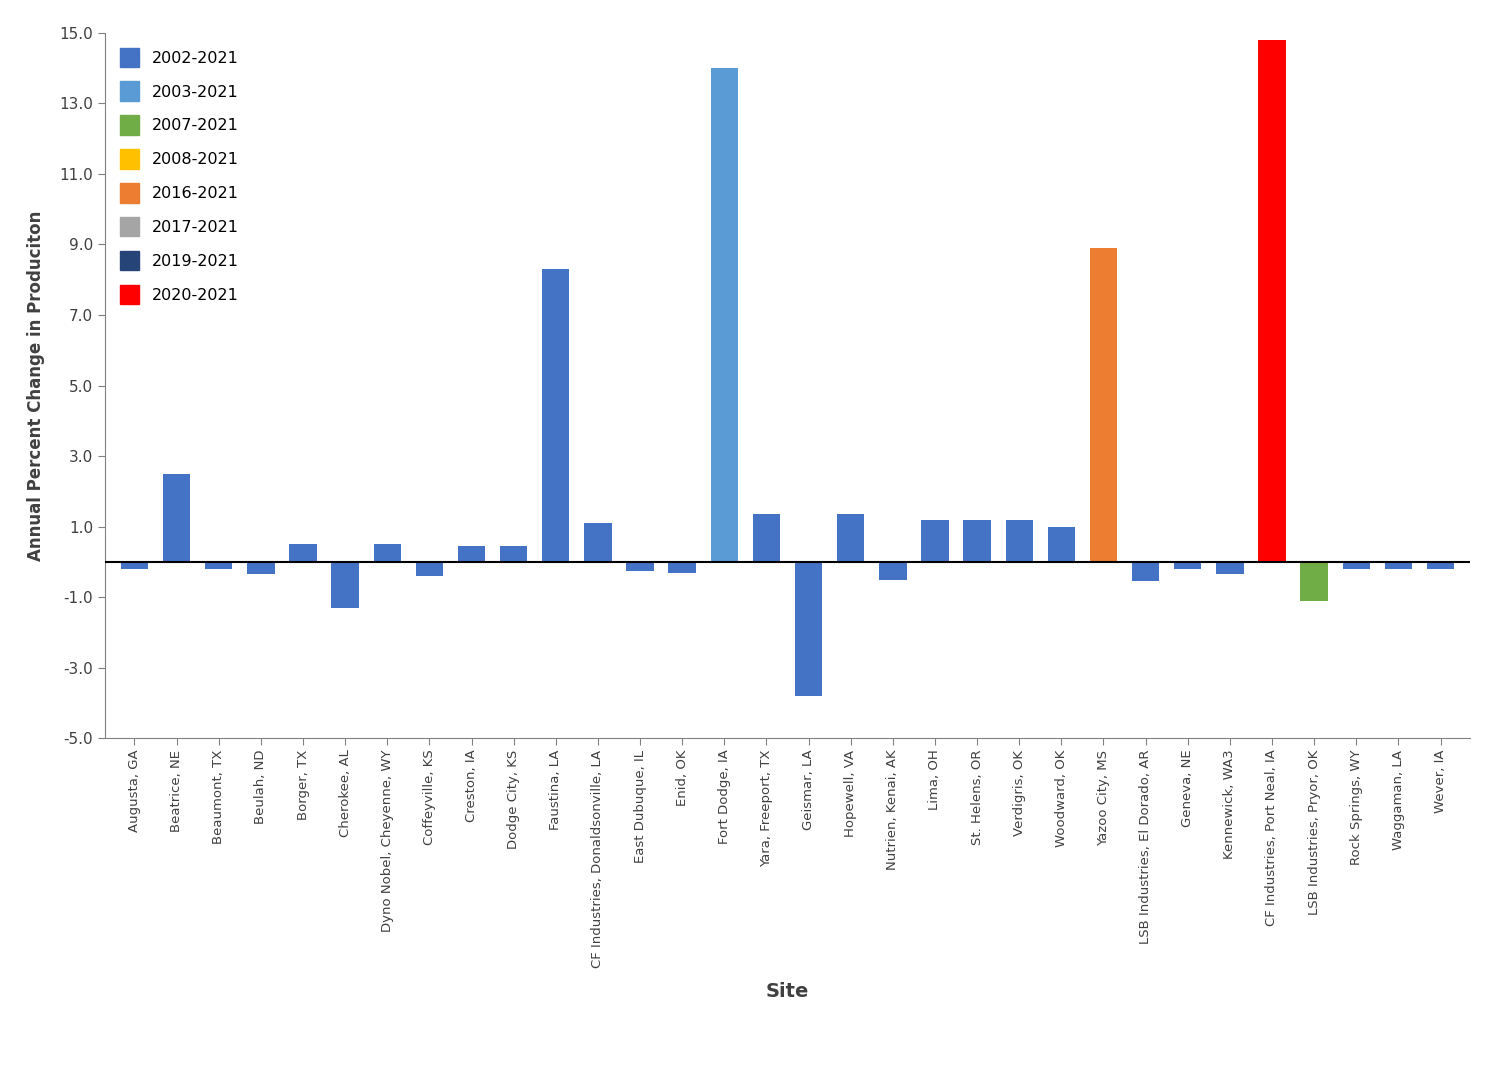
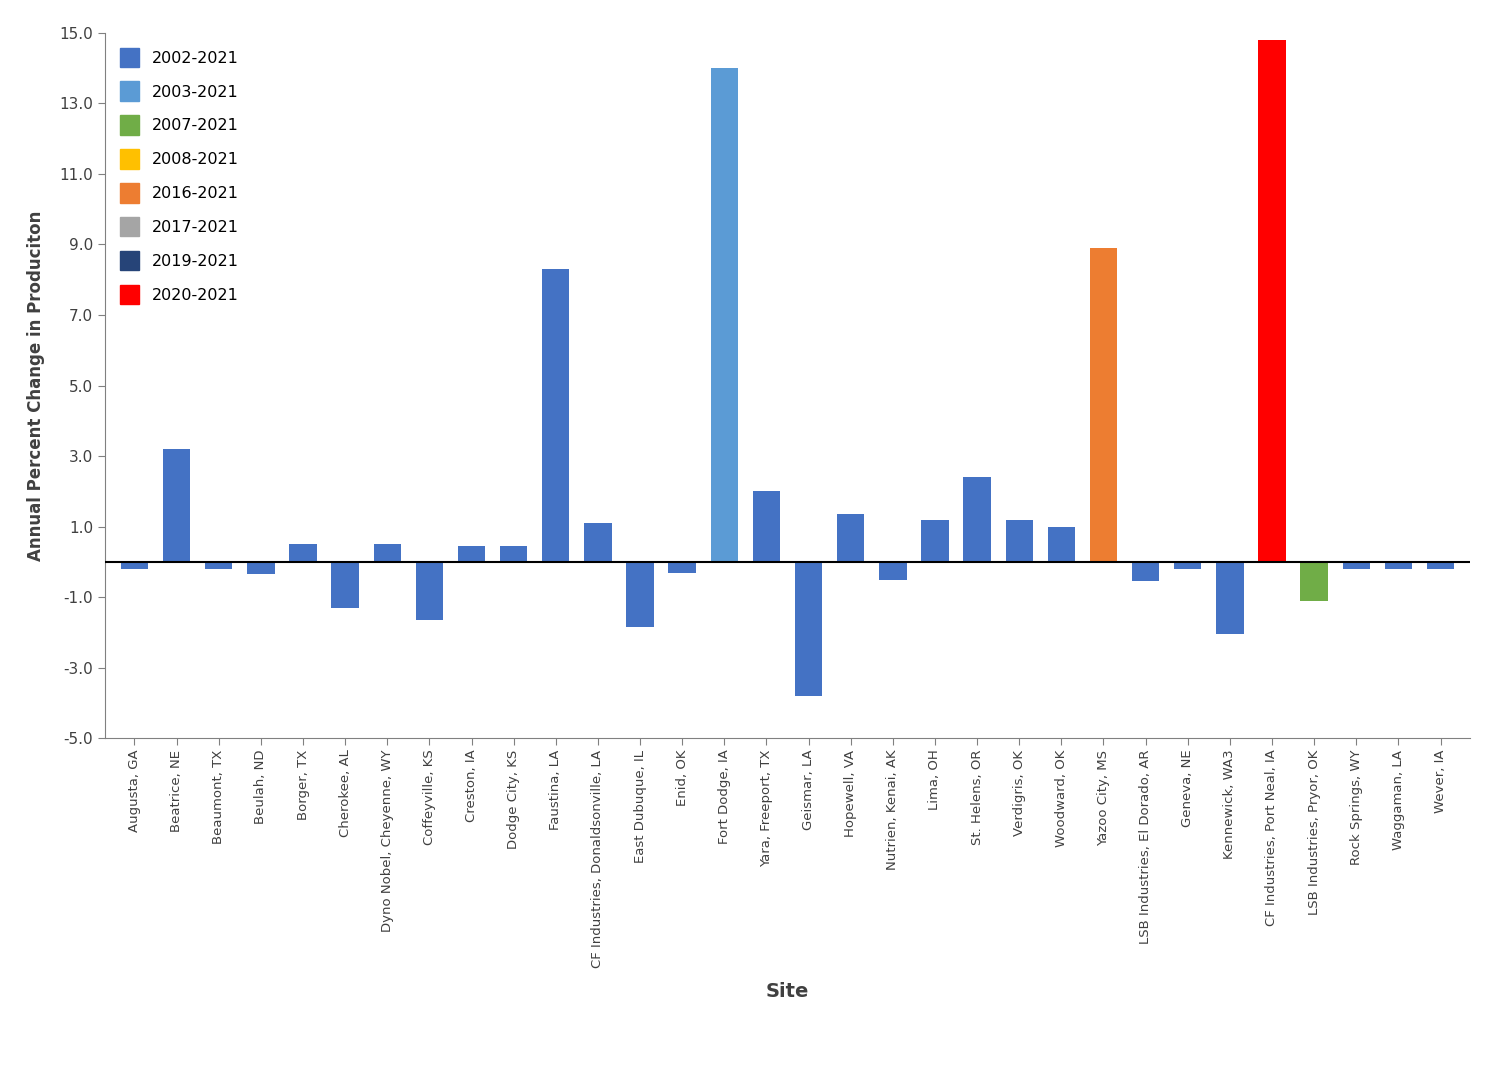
Beatrice, NE: 2.50 -> 3.20
Coffeyville, KS: -0.40 -> -1.65
East Dubuque, IL: -0.25 -> -1.85
Yara, Freeport, TX: 1.35 -> 2.00
St. Helens, OR: 1.20 -> 2.40
Kennewick, WA3: -0.35 -> -2.05
